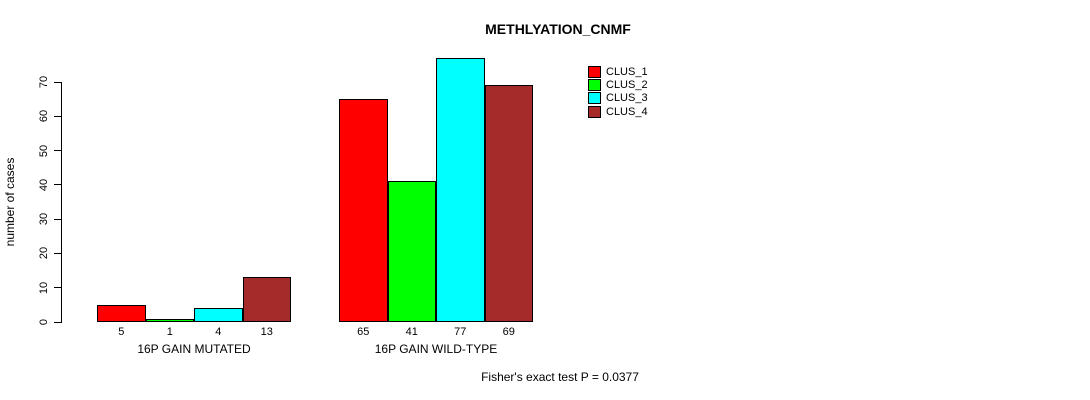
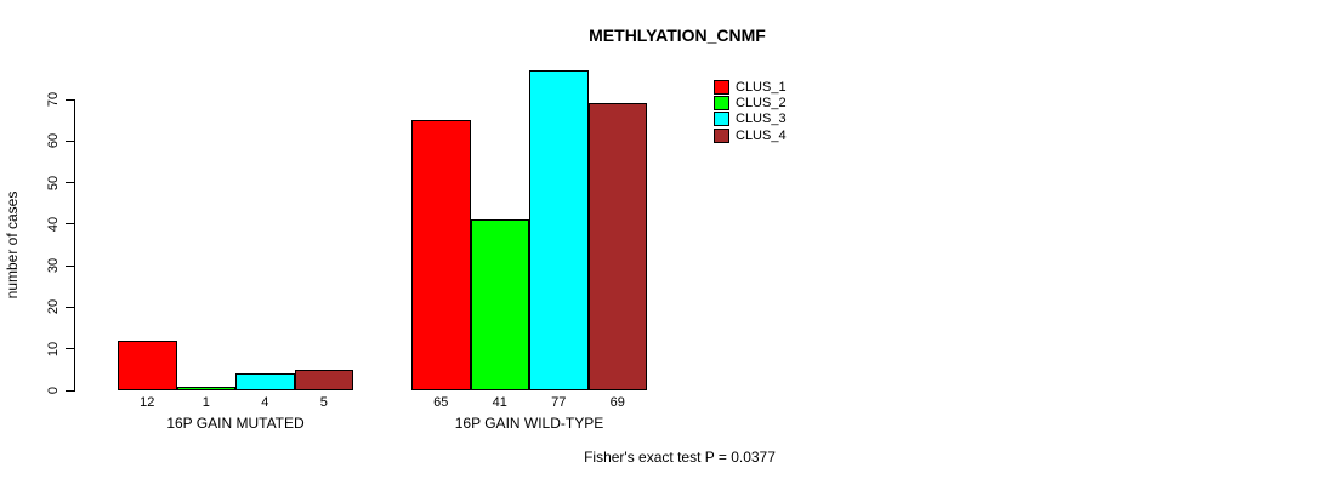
CLUS_1/16P GAIN MUTATED: 5 -> 12
CLUS_4/16P GAIN MUTATED: 13 -> 5
